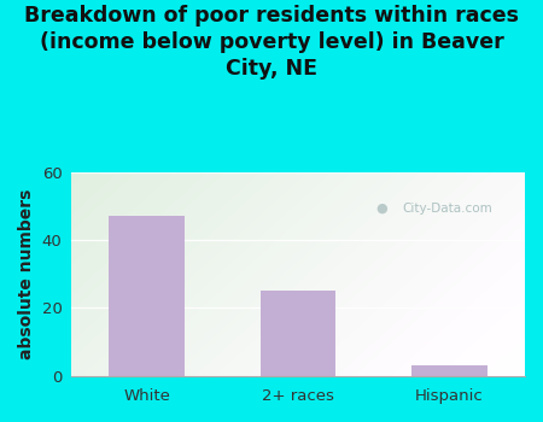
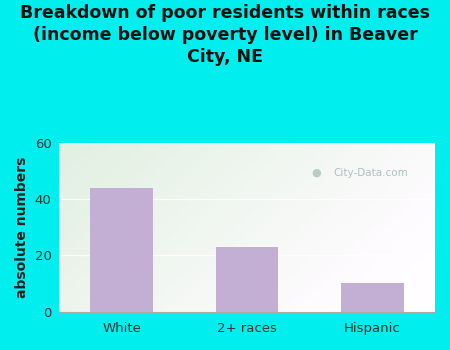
White: 47 -> 44
2+ races: 25 -> 23
Hispanic: 3 -> 10
